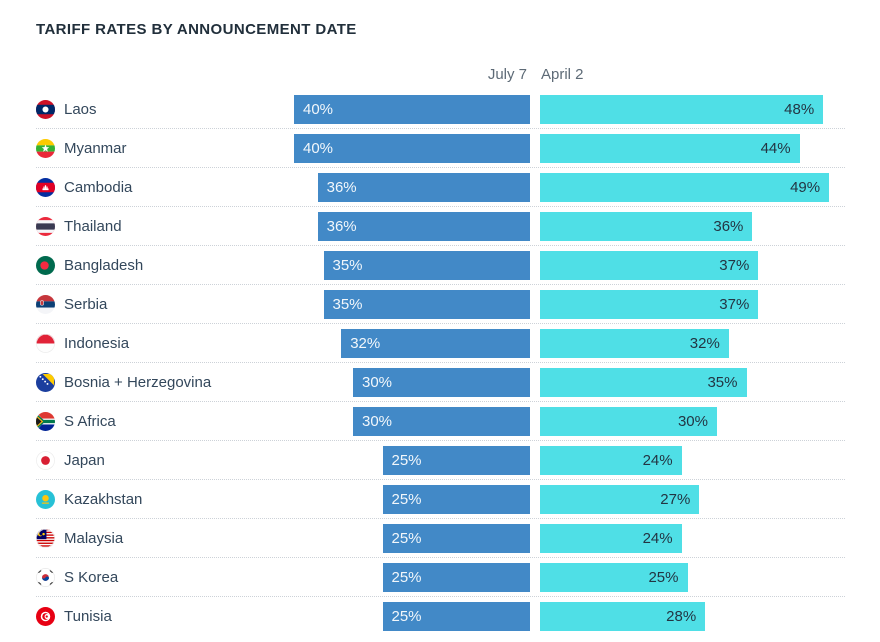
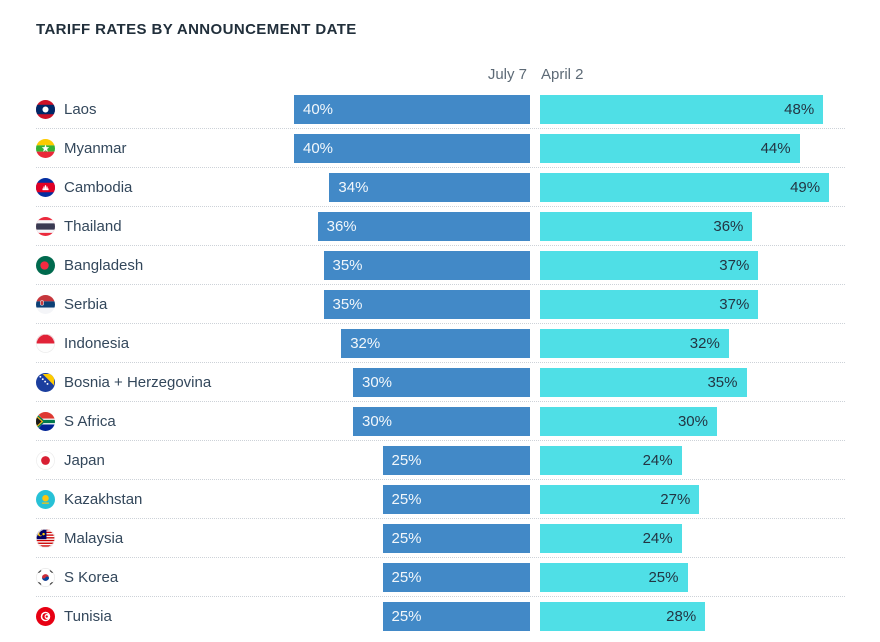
July 7/Cambodia: 36% -> 34%
